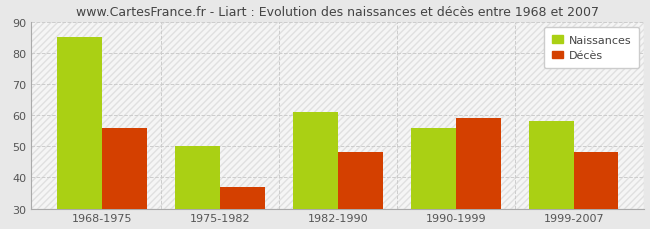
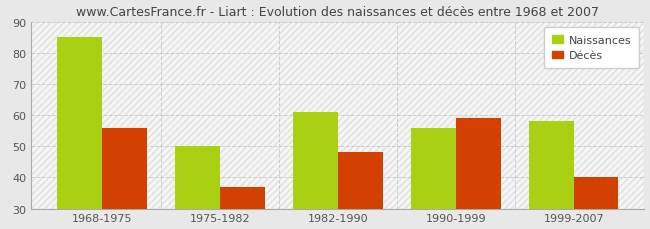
Décès/1999-2007: 48 -> 40
